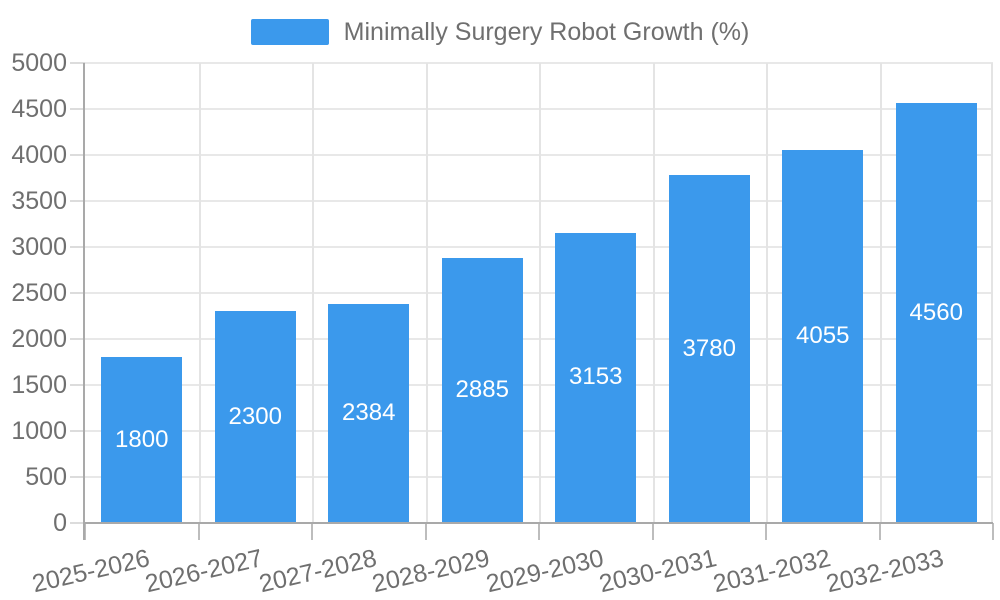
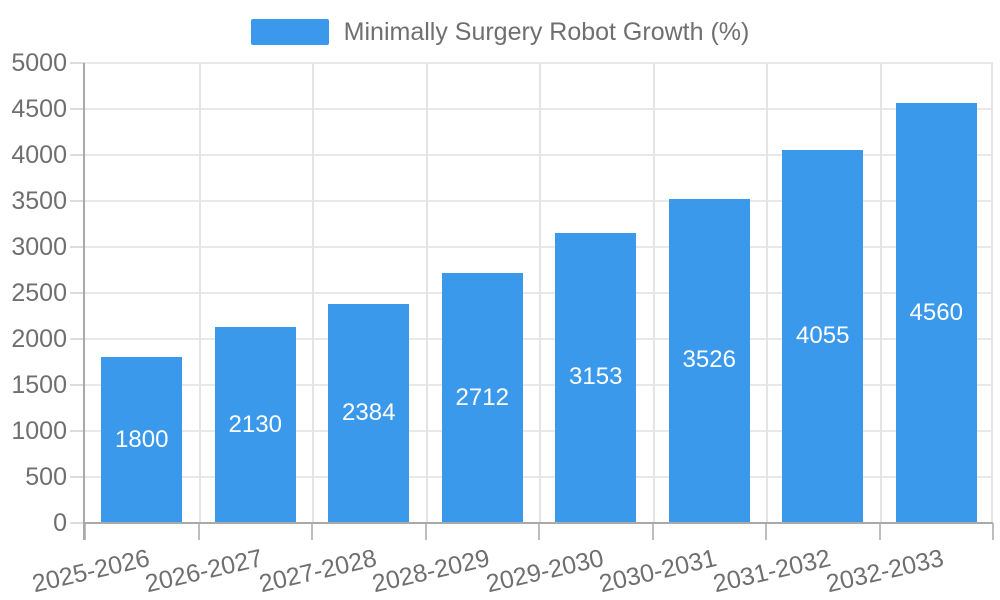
2026-2027: 2300 -> 2130
2028-2029: 2885 -> 2712
2030-2031: 3780 -> 3526
